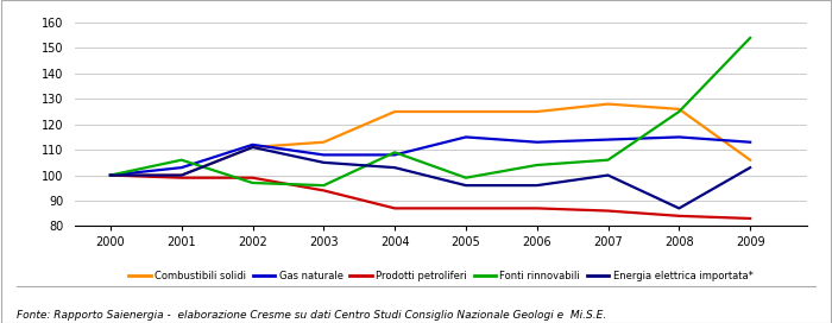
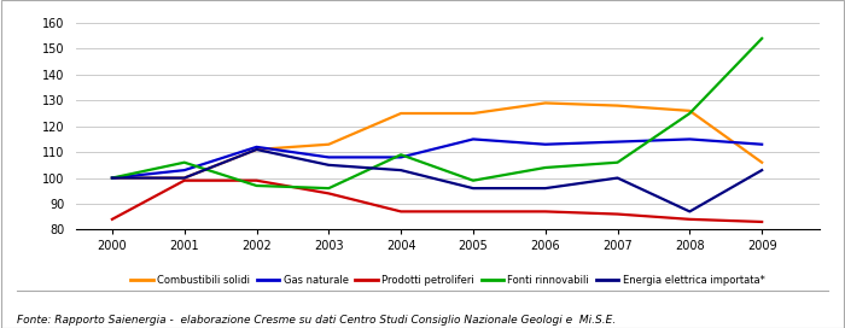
Prodotti petroliferi/2000: 100 -> 84
Combustibili solidi/2006: 125 -> 129
